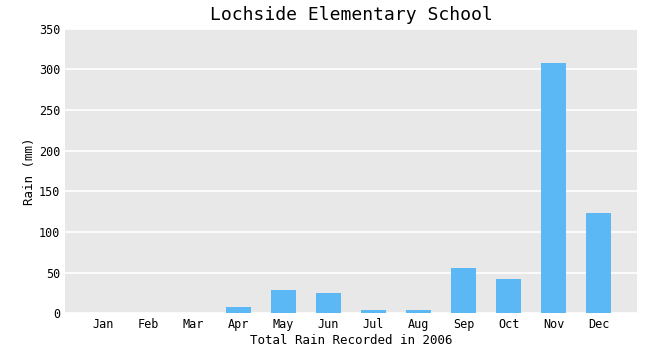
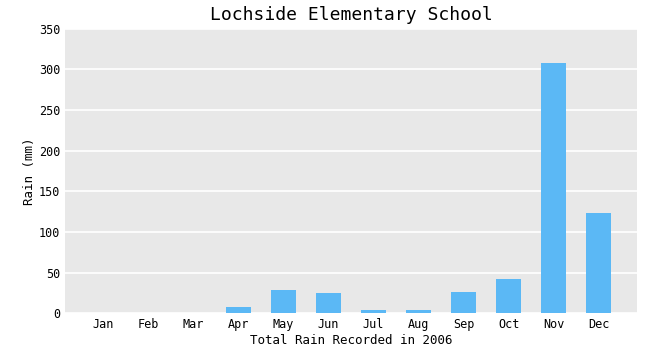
Sep: 56 -> 26
